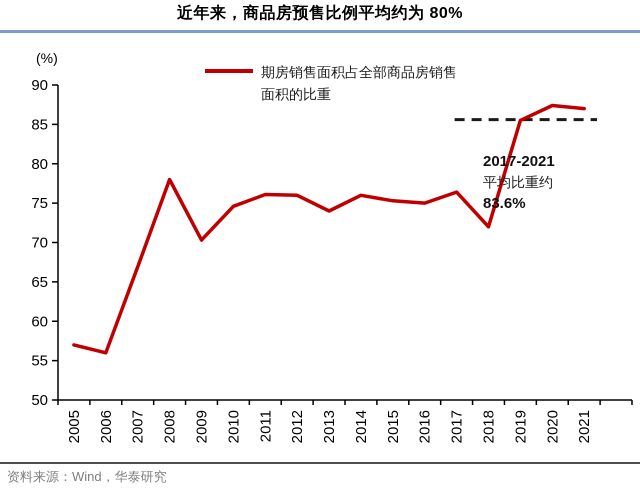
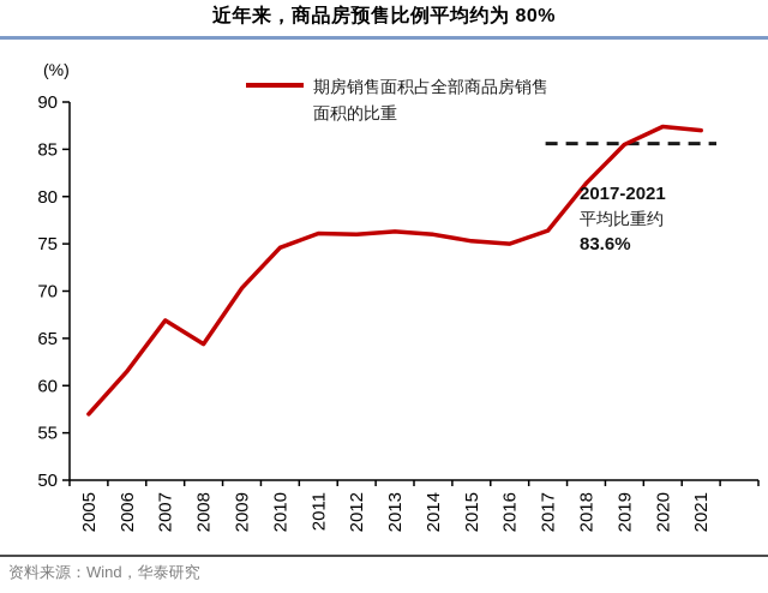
2006: 56 -> 62
2008: 78 -> 64
2013: 74 -> 76
2018: 72 -> 81
